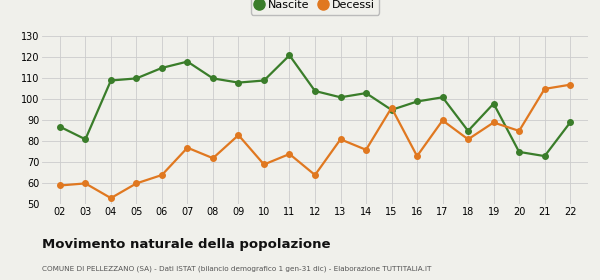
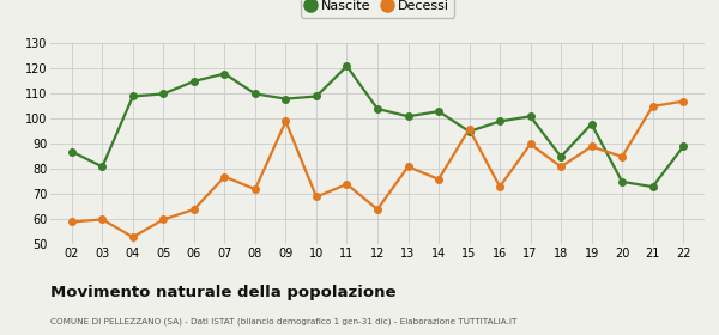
Decessi/09: 83 -> 99
